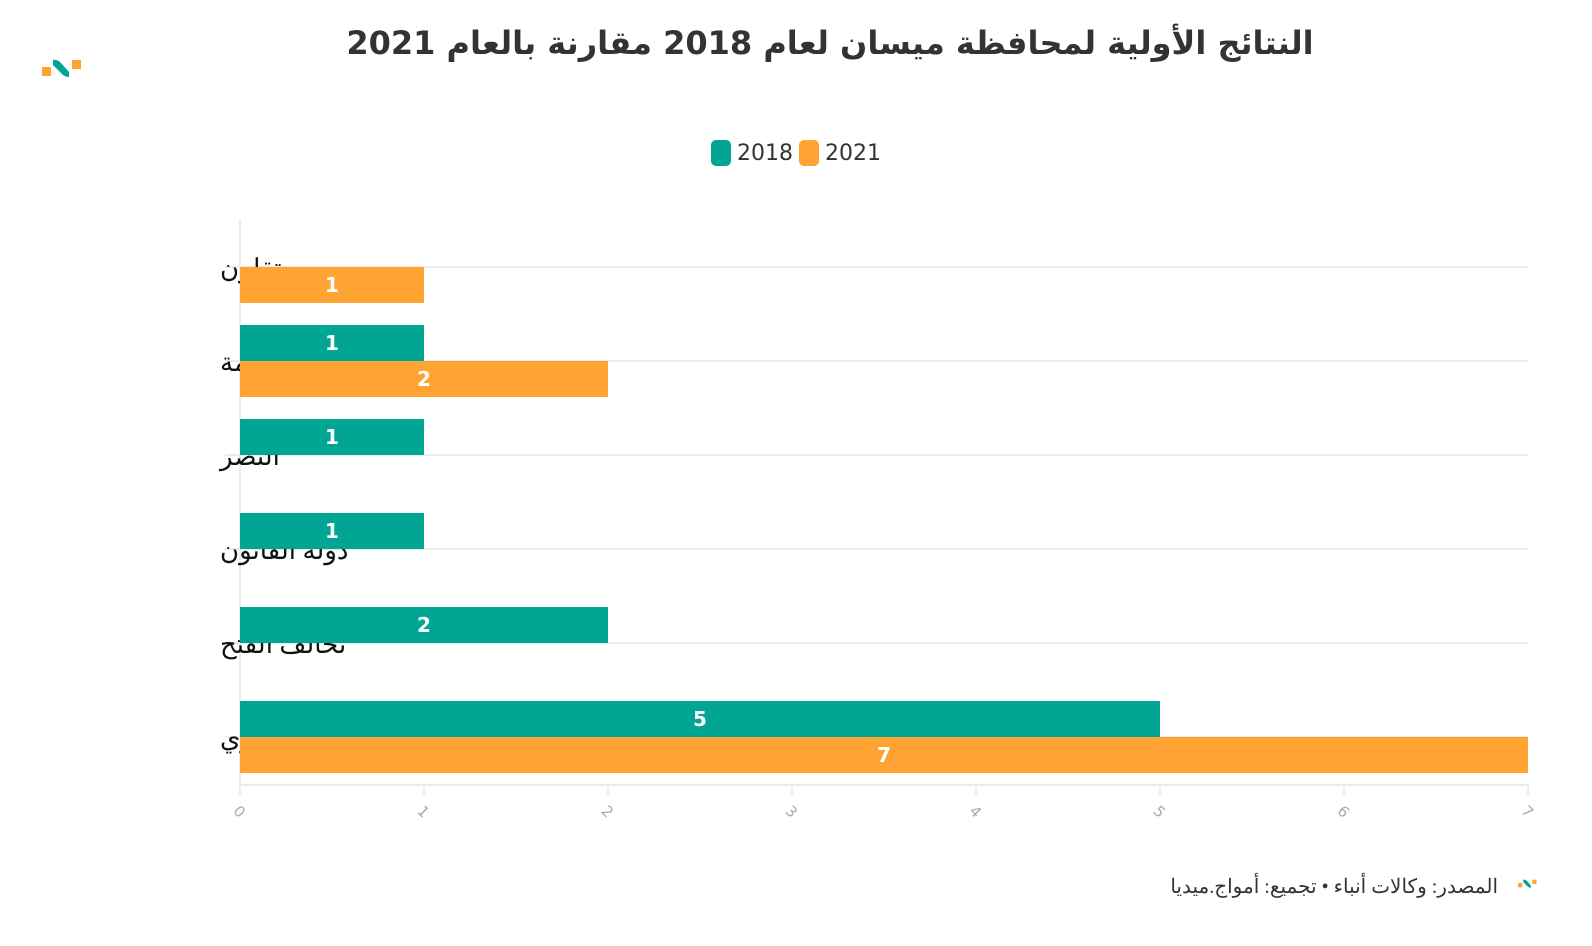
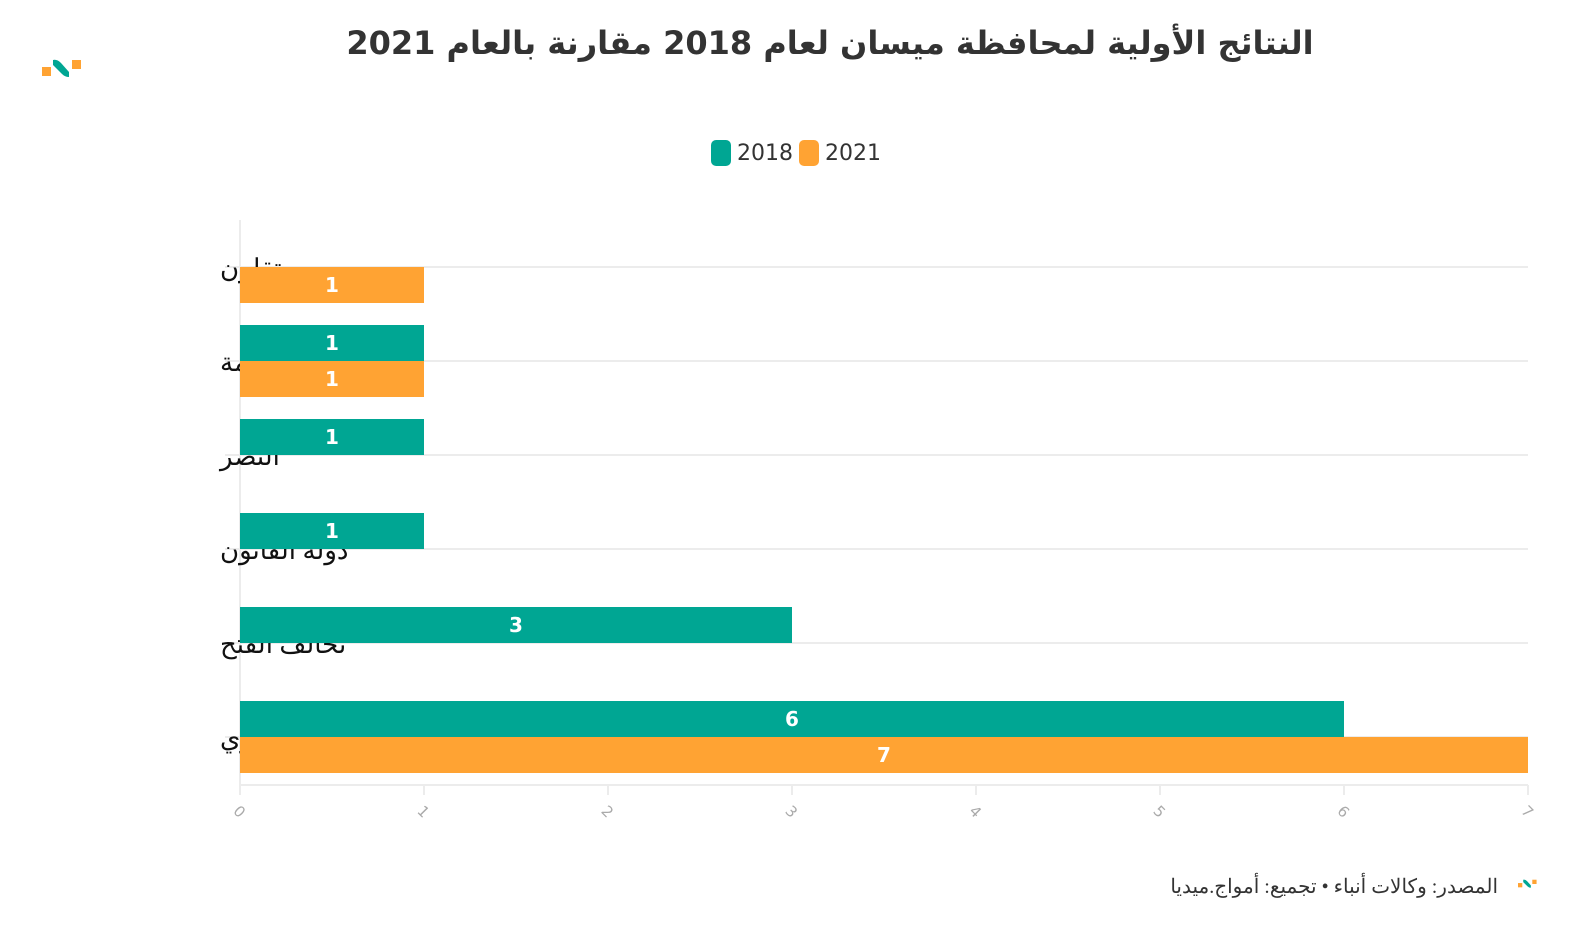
2021/الحكمة: 2 -> 1
2018/تحالف الفتح: 2 -> 3
2018/كتلة التيار الصدري: 5 -> 6
